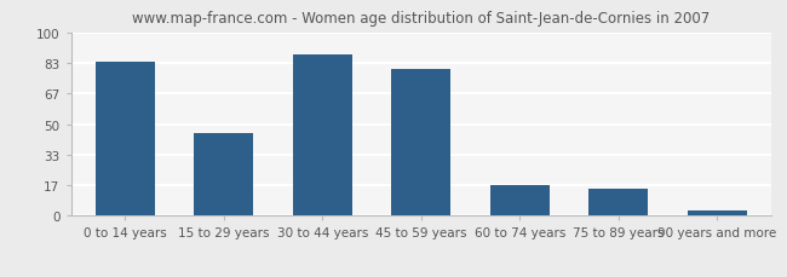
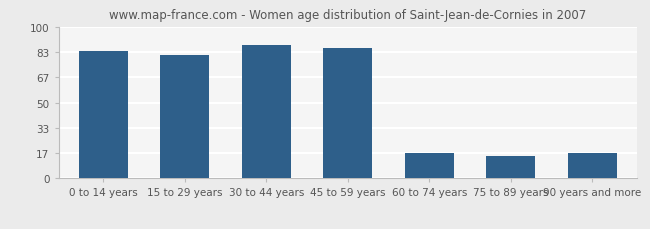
15 to 29 years: 45 -> 81
45 to 59 years: 80 -> 86
90 years and more: 3 -> 17
